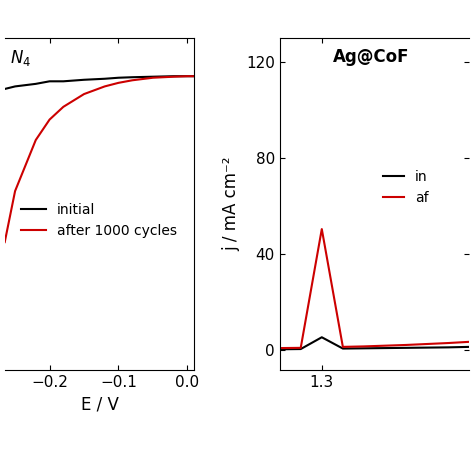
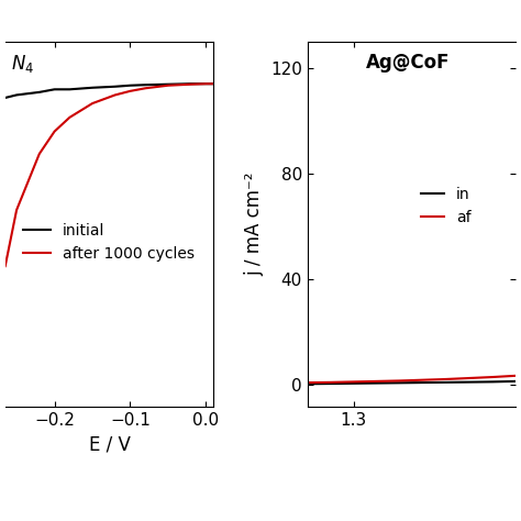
in/1.3: 5.5 -> 0.7
af/1.3: 50.5 -> 1.3
